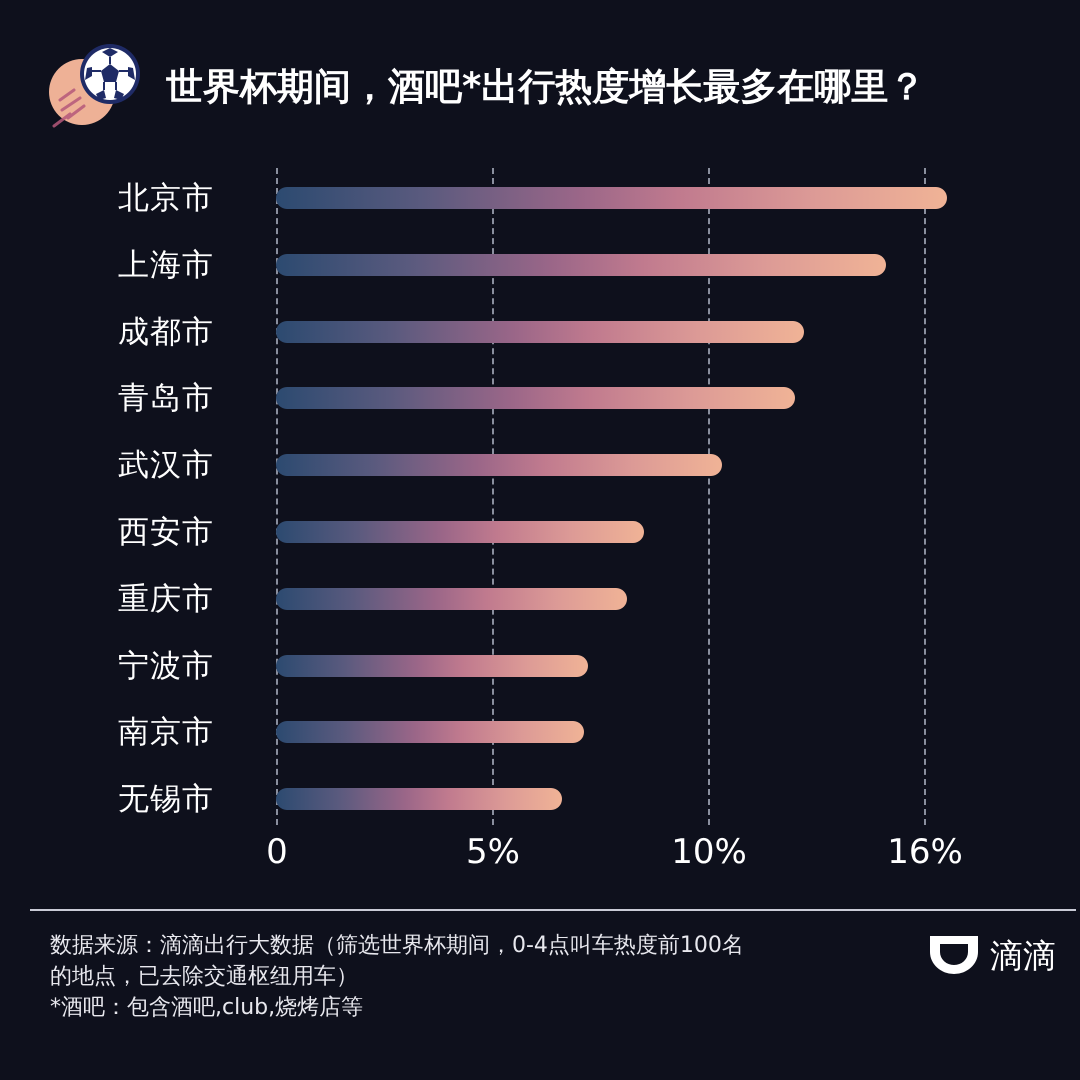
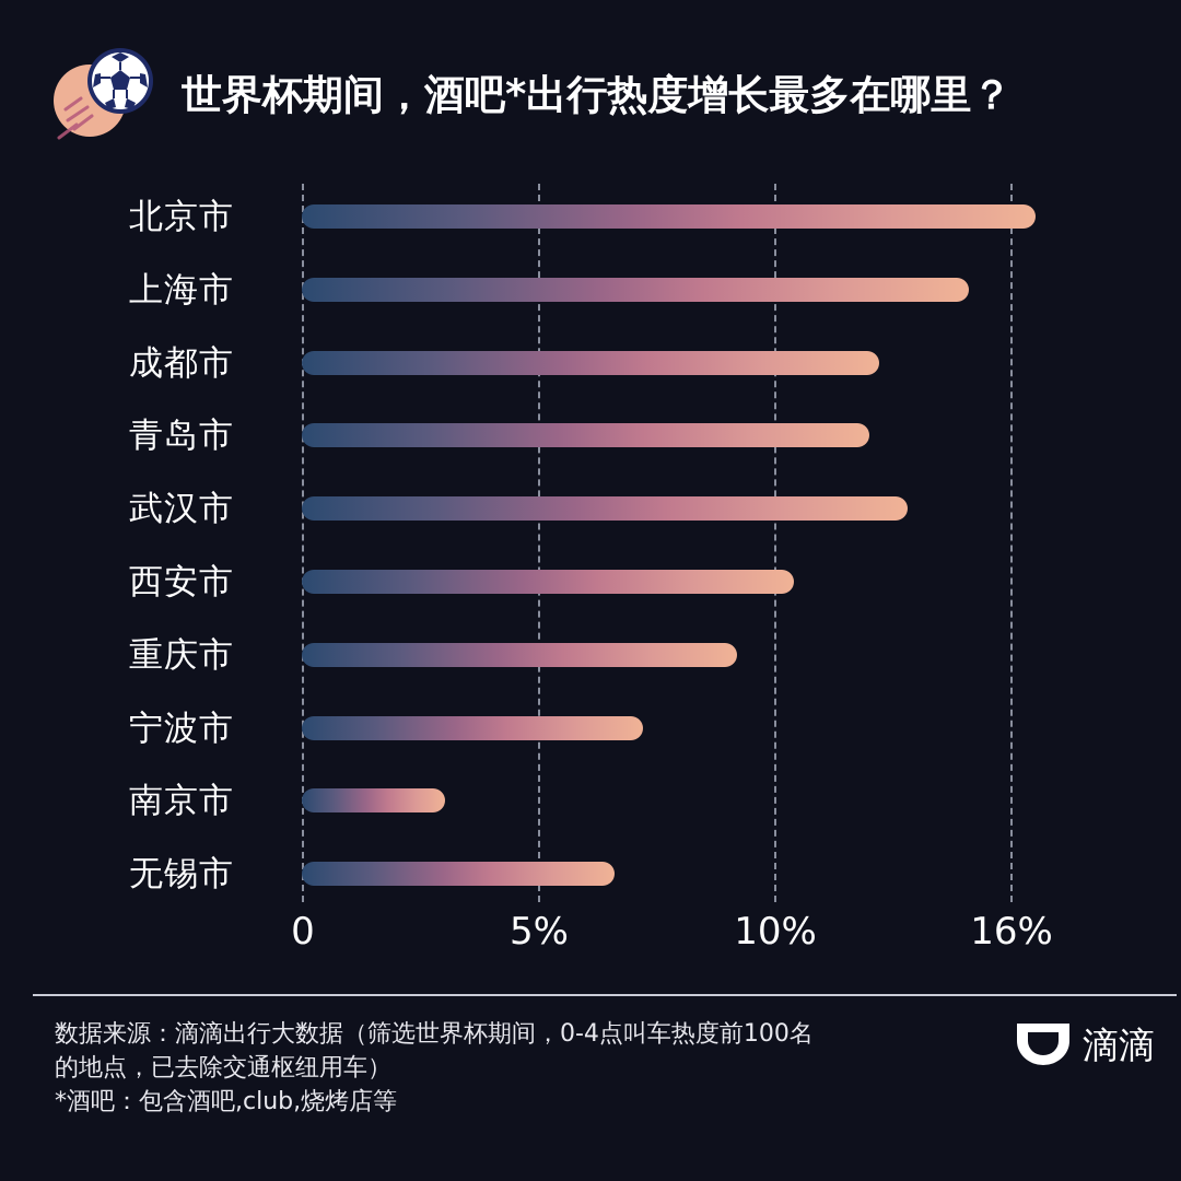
武汉市: 10.3% -> 12.8%
西安市: 8.5% -> 10.4%
重庆市: 8.1% -> 9.2%
南京市: 7.1% -> 3.0%
